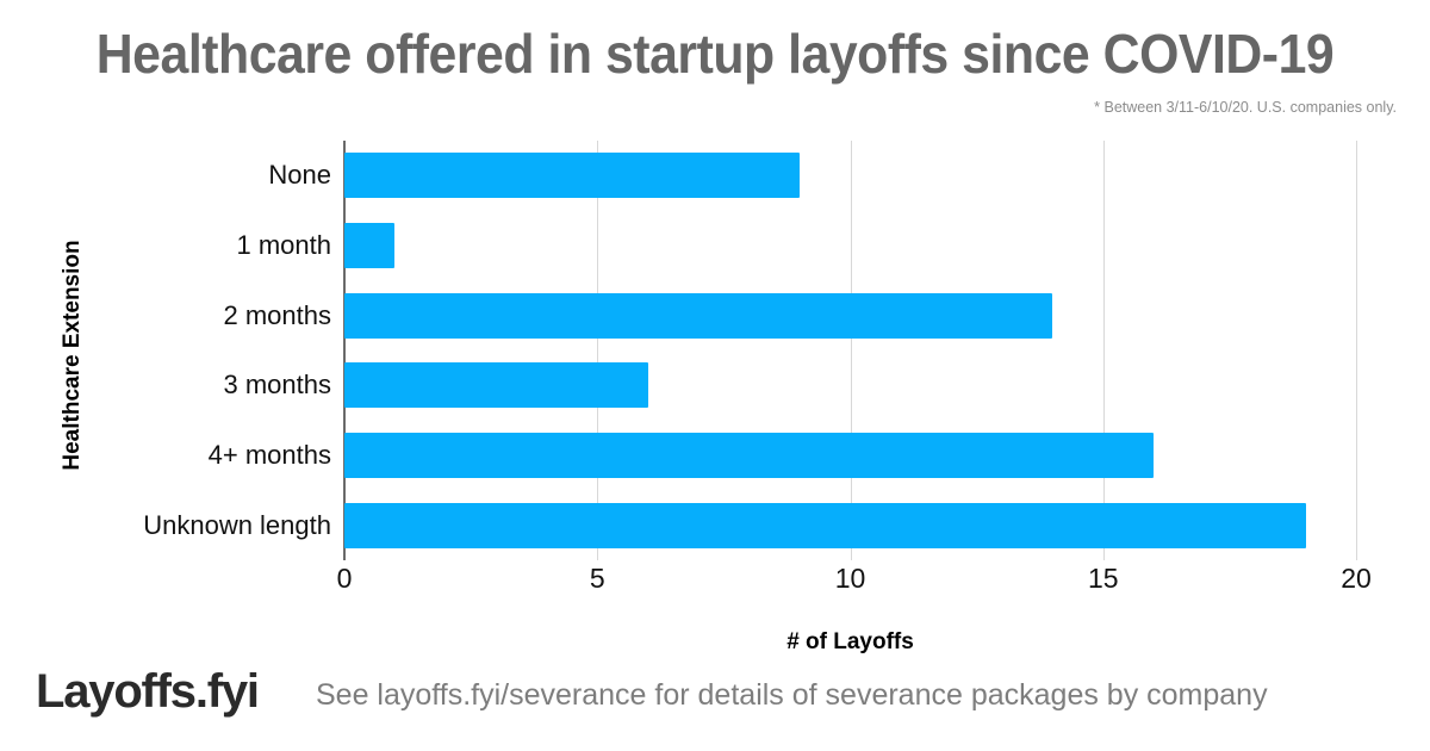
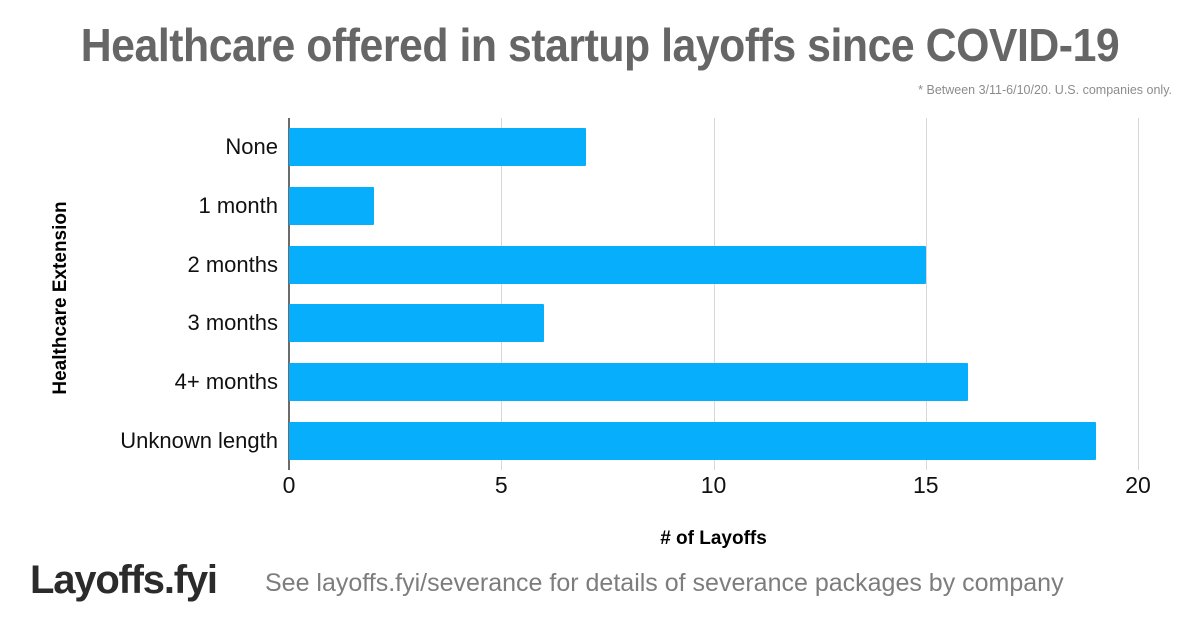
None: 9 -> 7
1 month: 1 -> 2
2 months: 14 -> 15
